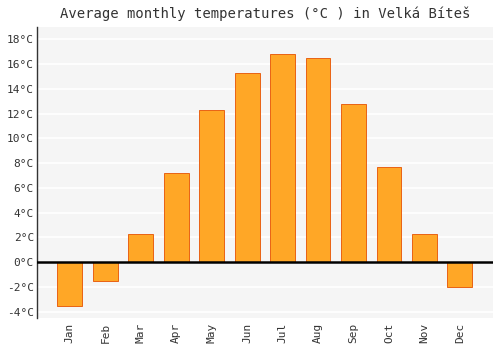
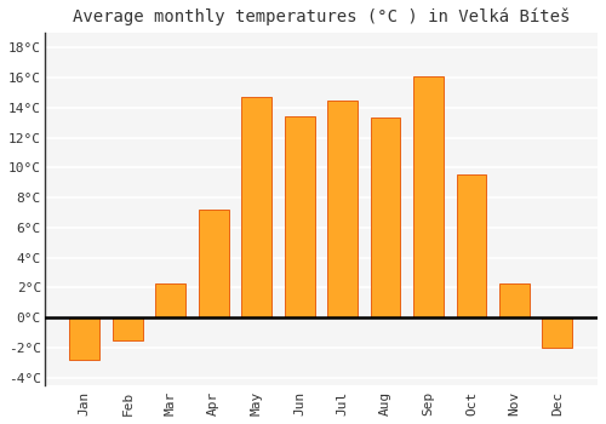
Jan: -3.5°C -> -2.8°C
May: 12.3°C -> 14.7°C
Jun: 15.3°C -> 13.4°C
Jul: 16.8°C -> 14.5°C
Aug: 16.5°C -> 13.3°C
Sep: 12.8°C -> 16.1°C
Oct: 7.7°C -> 9.5°C
